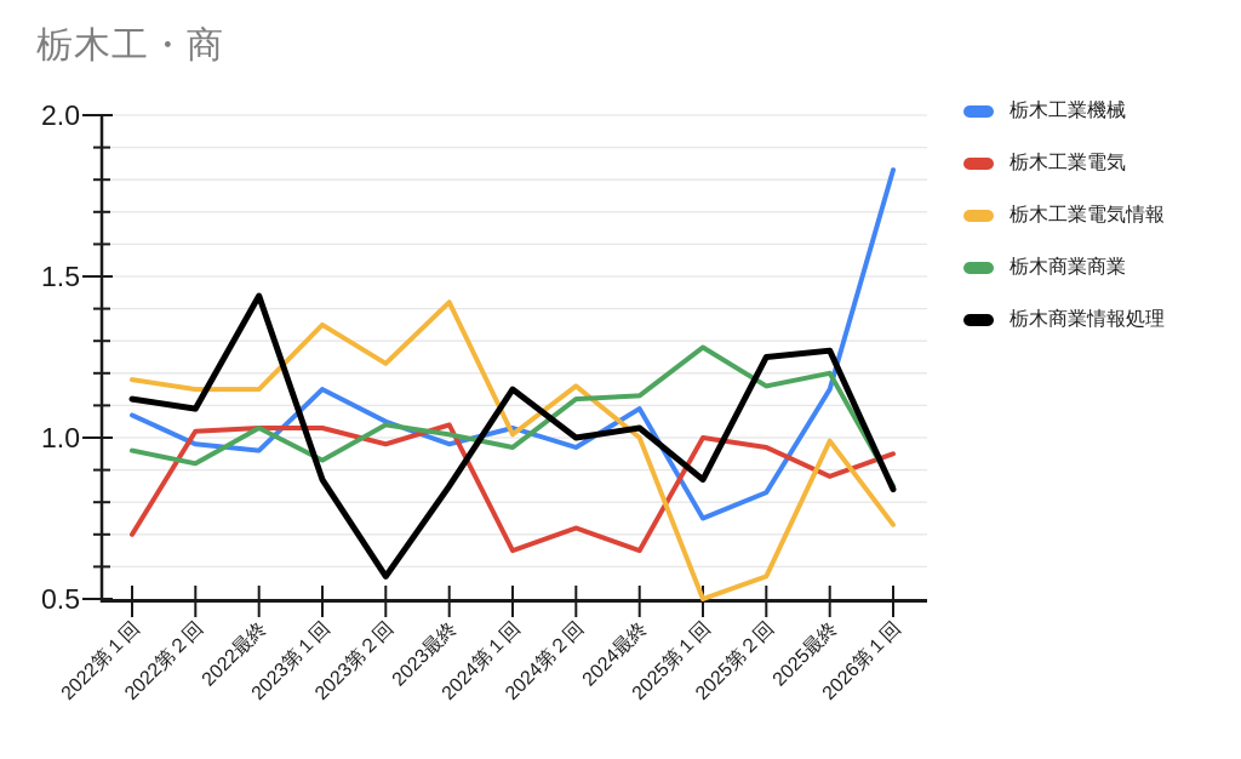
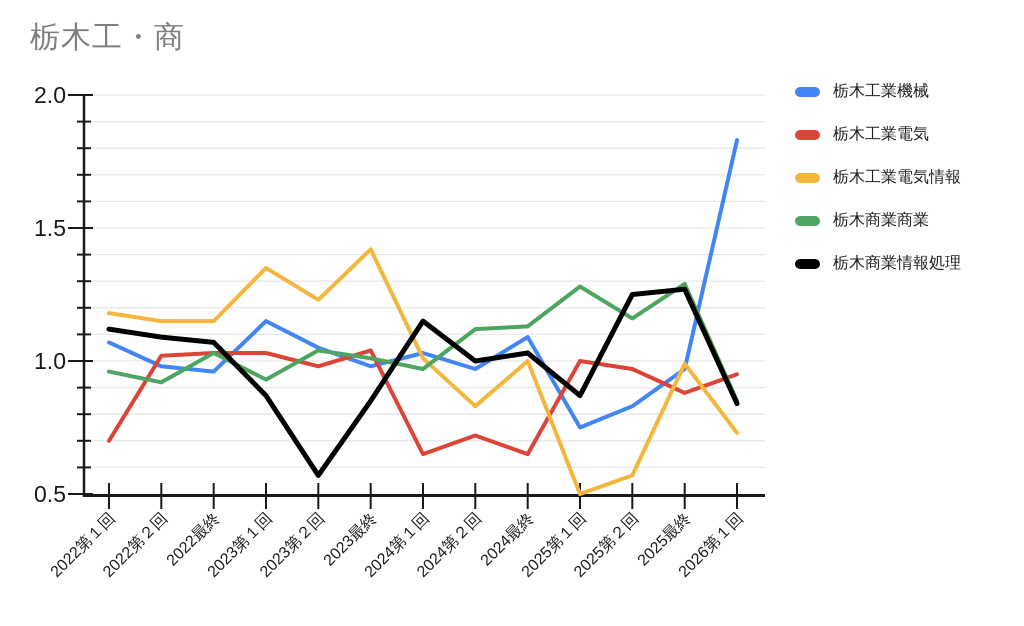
栃木商業情報処理/2022最終: 1.44 -> 1.07
栃木工業電気情報/2024第２回: 1.16 -> 0.83
栃木工業機械/2025最終: 1.15 -> 0.97
栃木商業商業/2025最終: 1.20 -> 1.29
